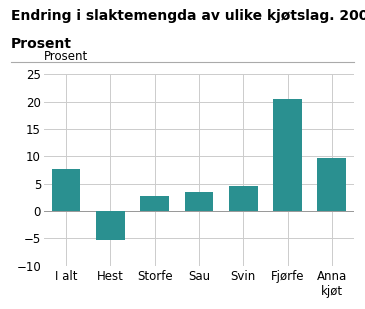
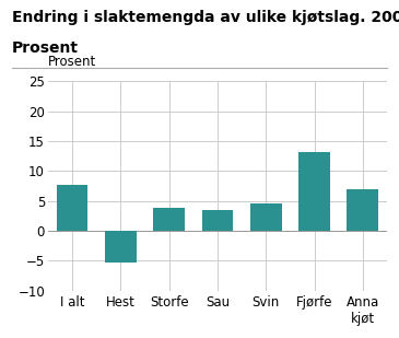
Storfe: 2.7 -> 3.8
Fjørfe: 20.5 -> 13.2
Anna kjøt: 9.6 -> 7.0
